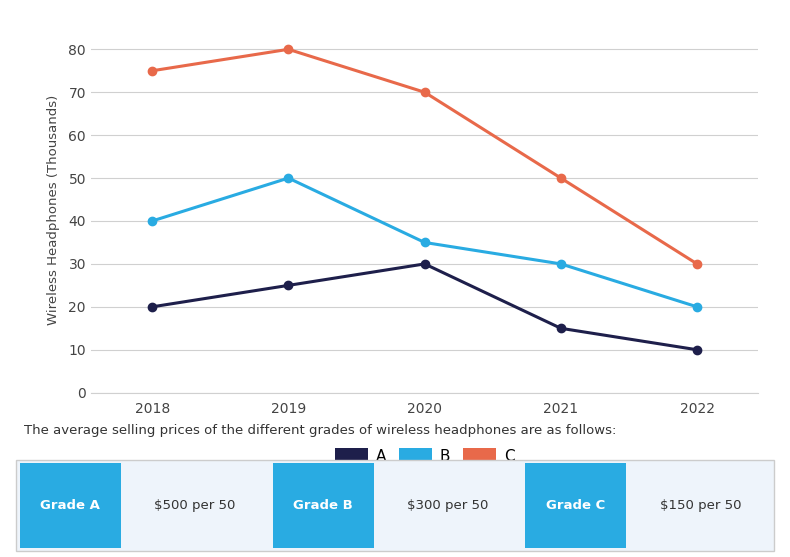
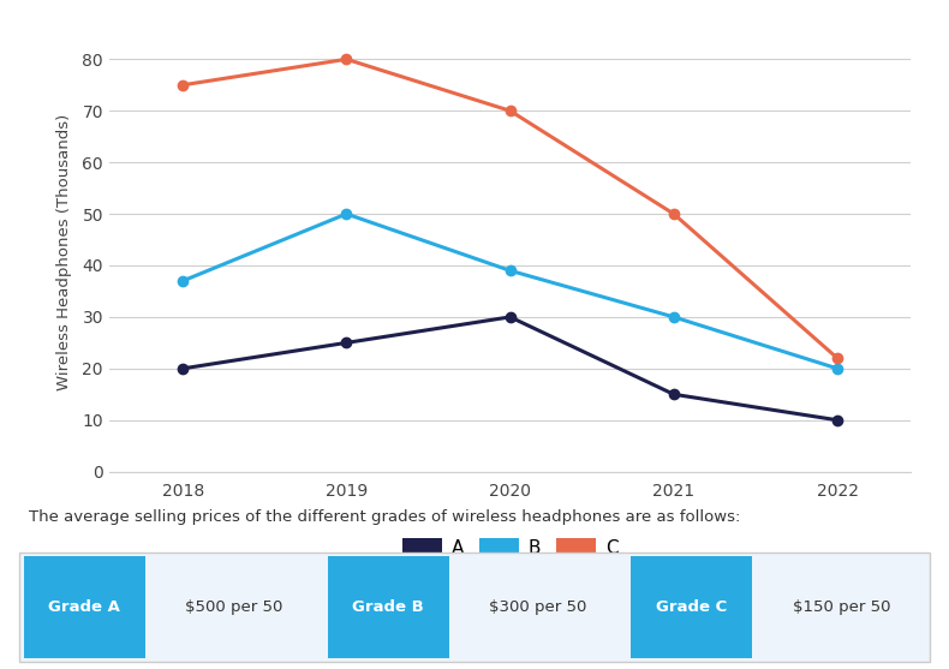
B/2018: 40 -> 37
B/2020: 35 -> 39
C/2022: 30 -> 22
